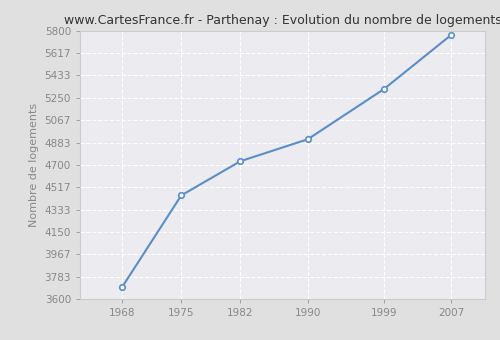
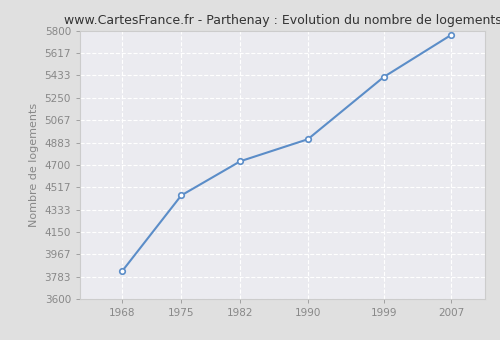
1968: 3700 -> 3830
1999: 5320 -> 5420
